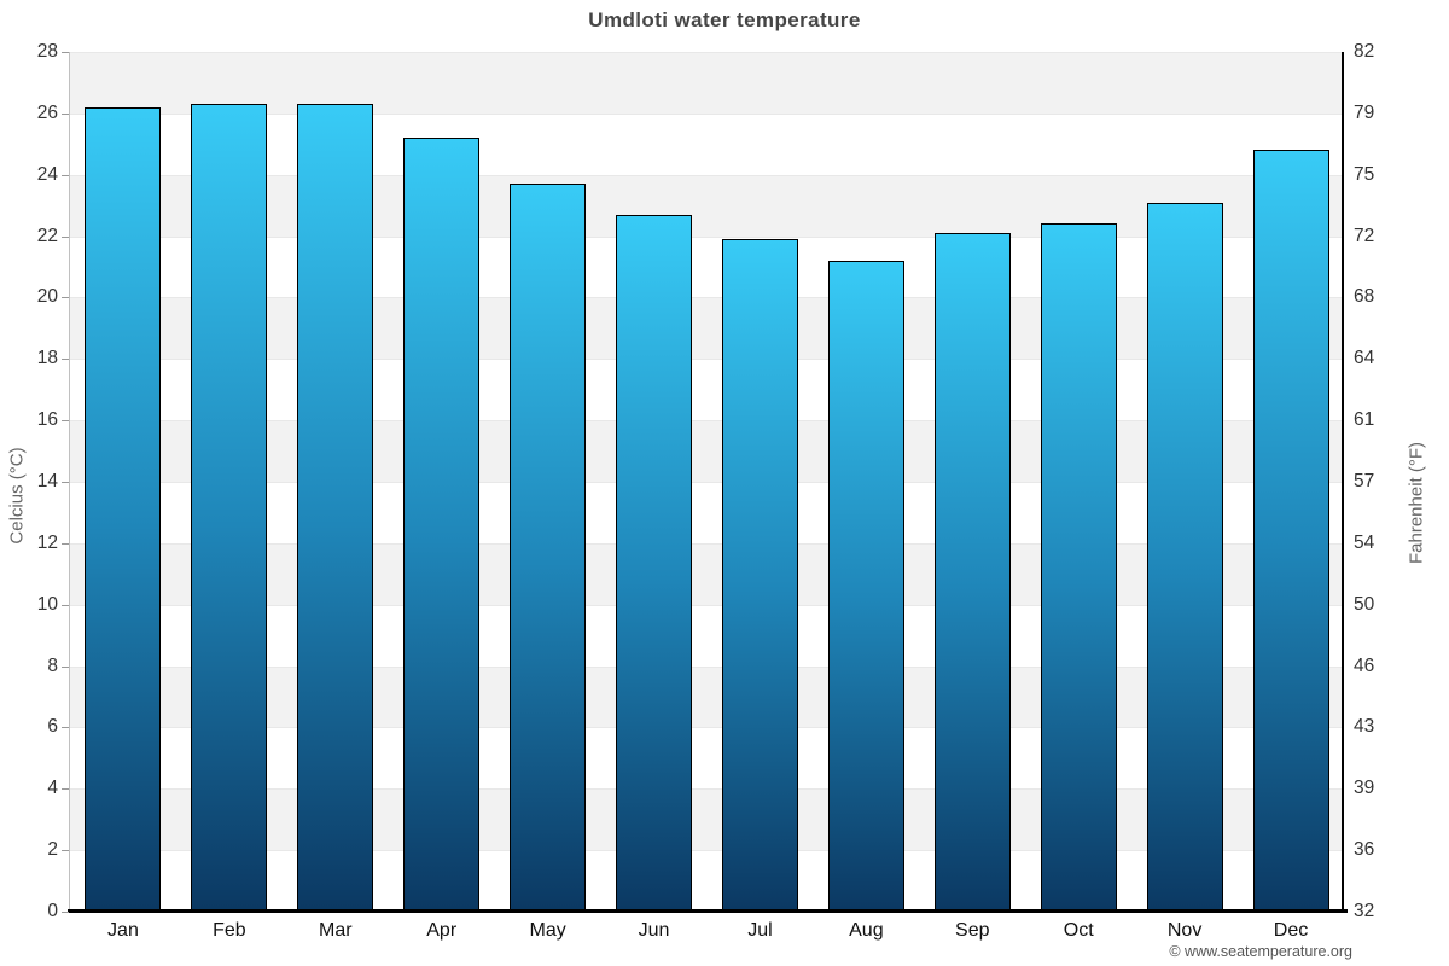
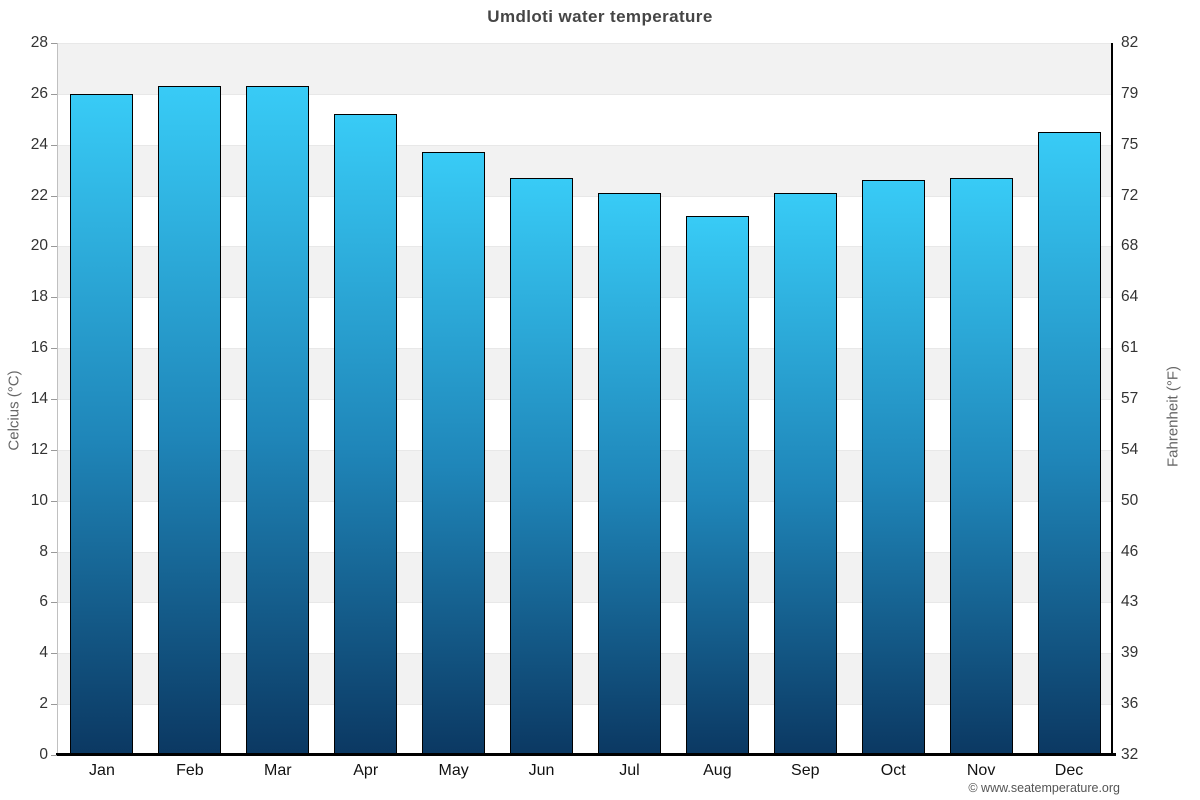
Jan: 26.2 -> 26.0
Jul: 21.9 -> 22.1
Oct: 22.4 -> 22.6
Nov: 23.1 -> 22.7
Dec: 24.8 -> 24.5
